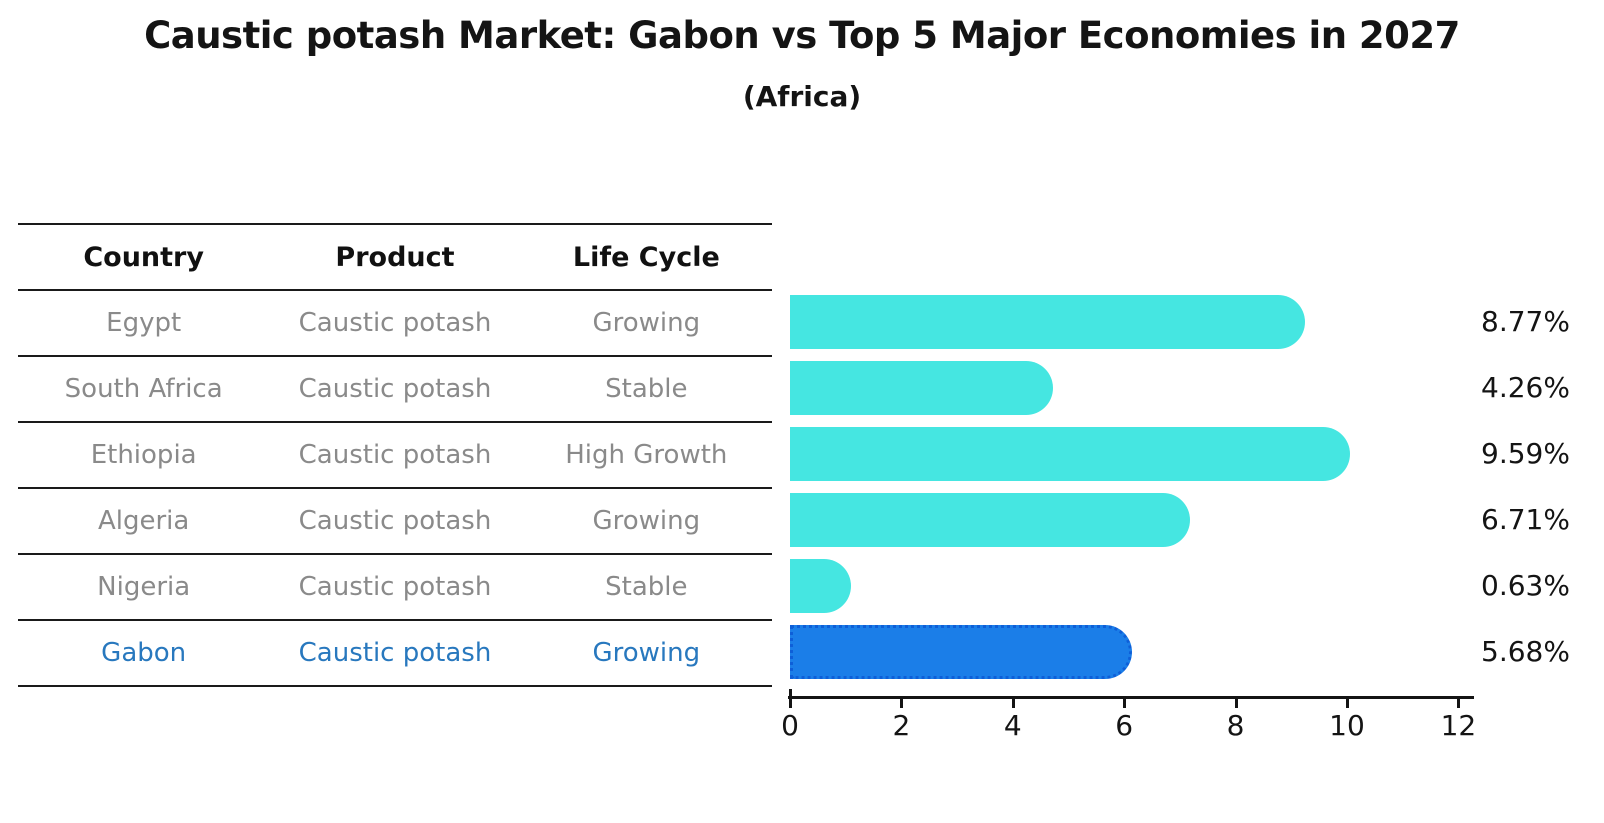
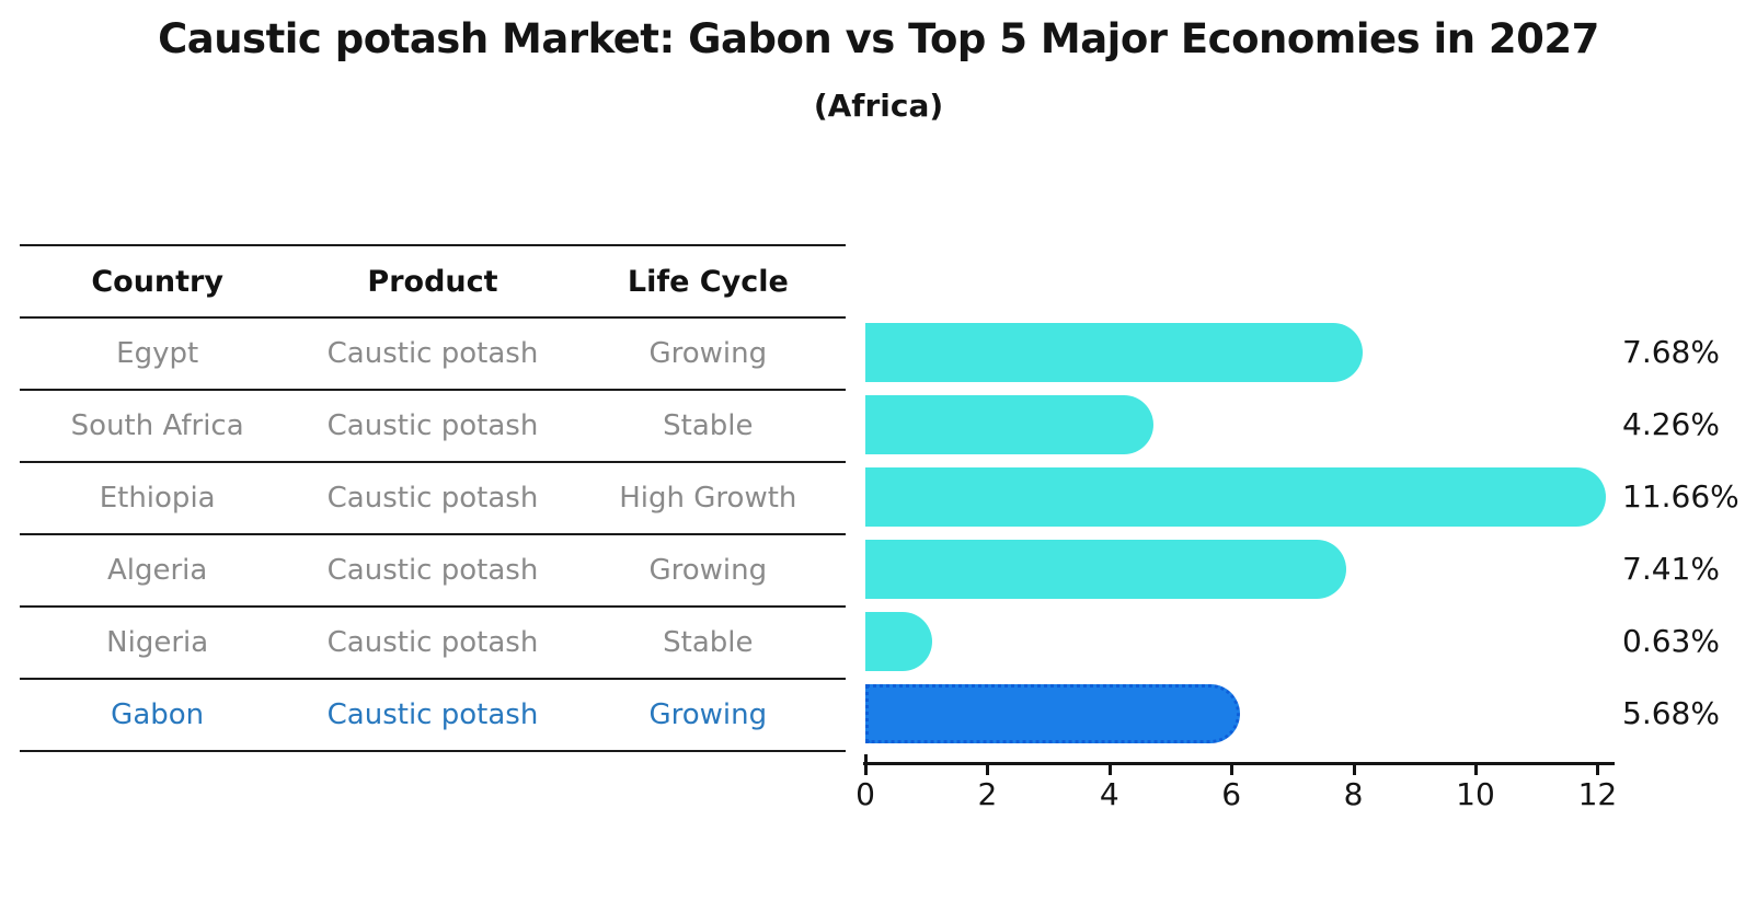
Egypt: 8.77% -> 7.68%
Ethiopia: 9.59% -> 11.66%
Algeria: 6.71% -> 7.41%
